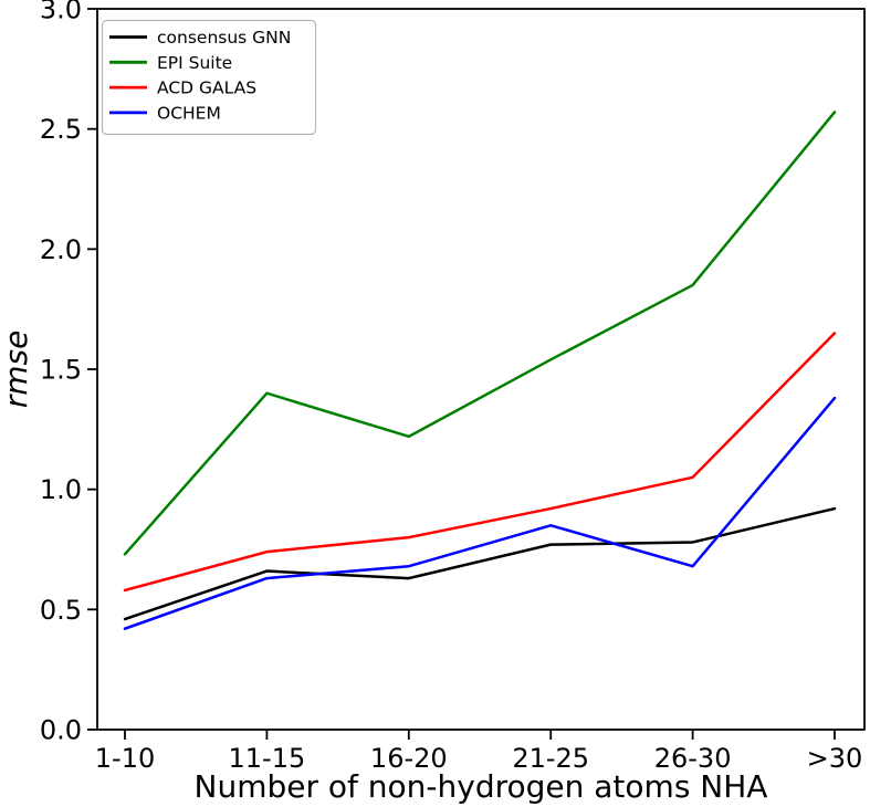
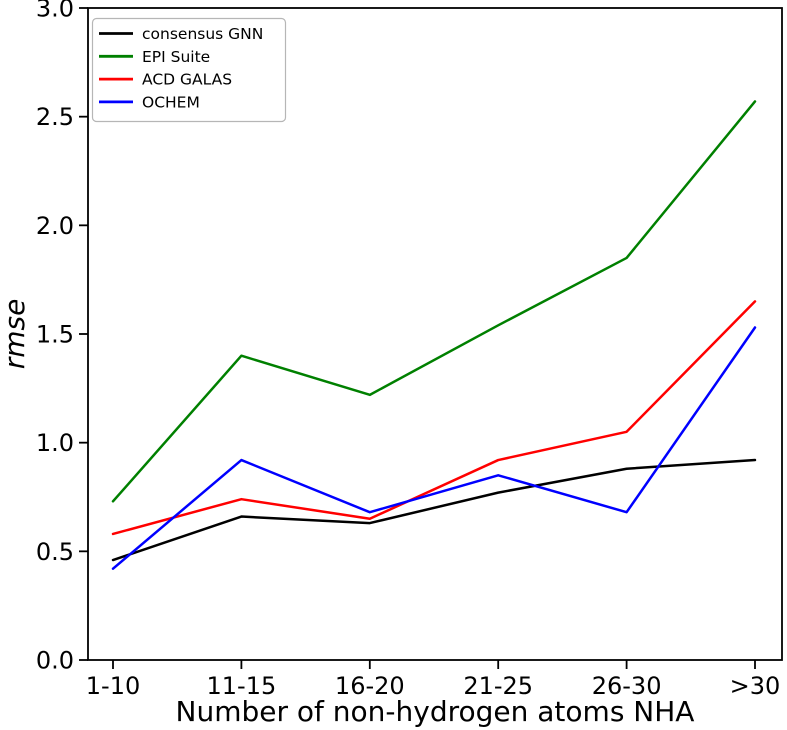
OCHEM/11-15: 0.63 -> 0.92
ACD GALAS/16-20: 0.80 -> 0.65
consensus GNN/26-30: 0.78 -> 0.88
OCHEM/>30: 1.38 -> 1.53
